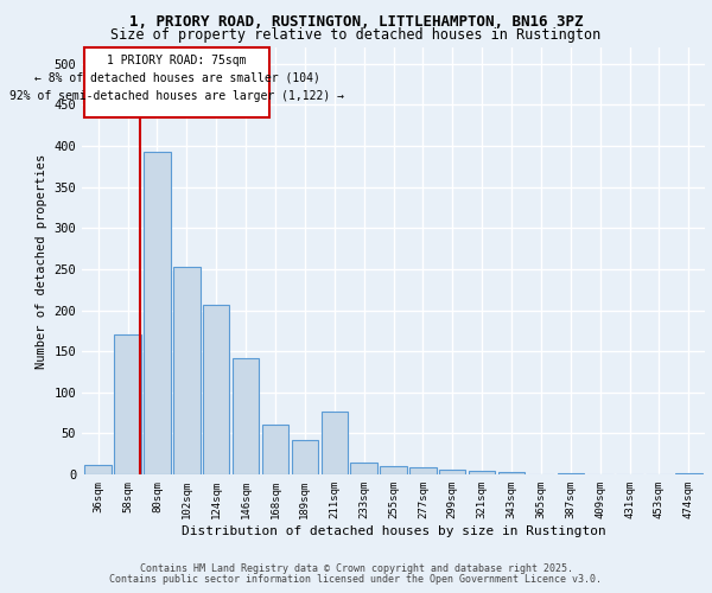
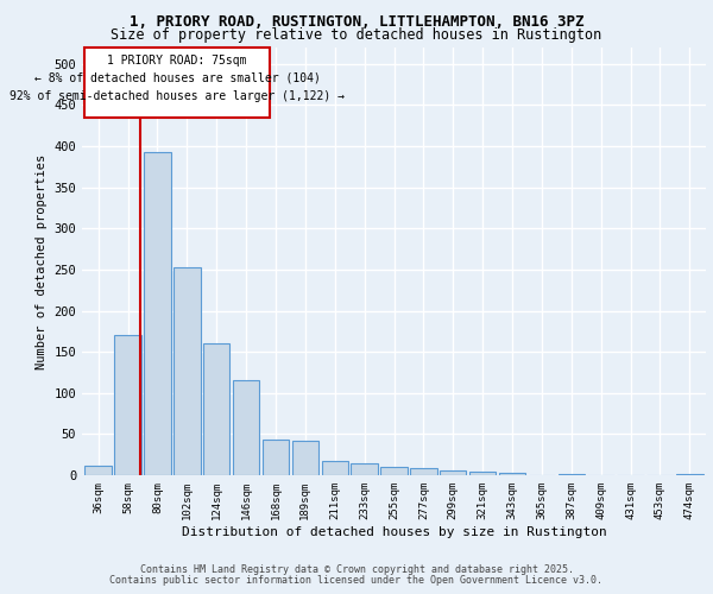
124sqm: 206 -> 161
146sqm: 142 -> 115
168sqm: 60 -> 43
211sqm: 76 -> 17
